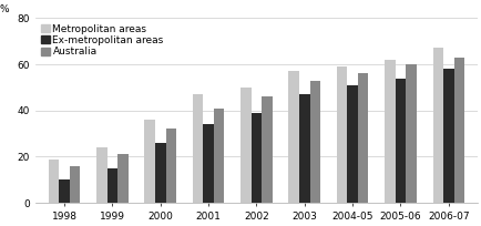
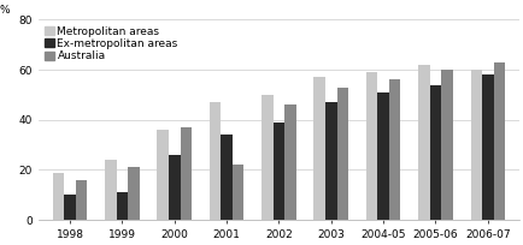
Ex-metropolitan areas/1999: 15 -> 11
Australia/2000: 32 -> 37
Australia/2001: 41 -> 22
Metropolitan areas/2006-07: 67 -> 60
